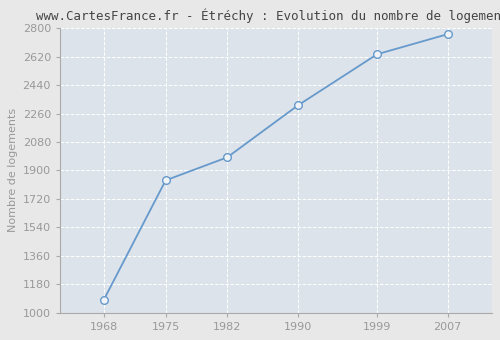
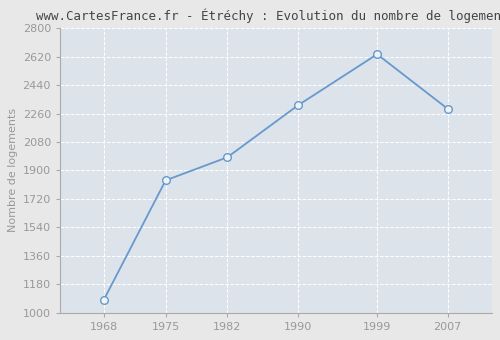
2007: 2760 -> 2290
